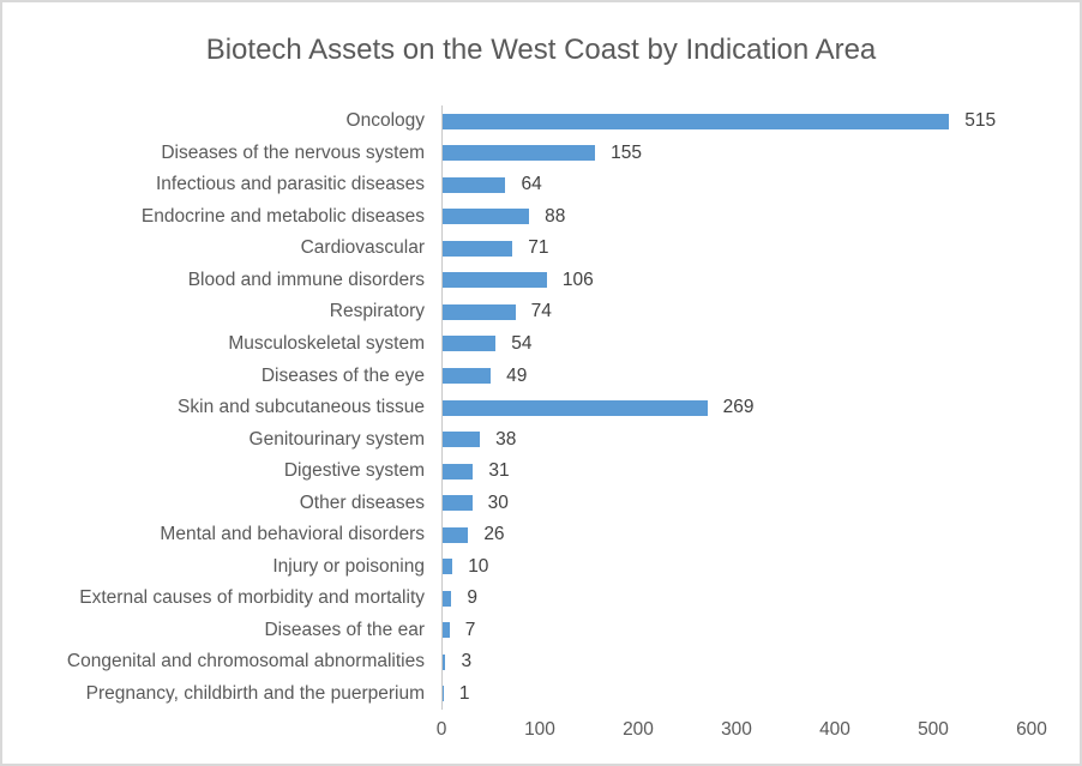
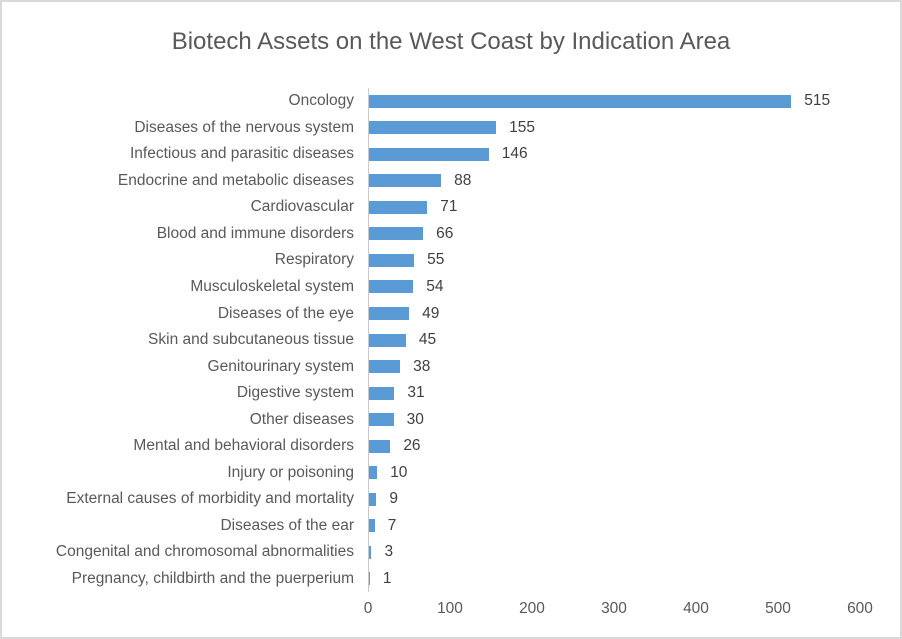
Infectious and parasitic diseases: 64 -> 146
Blood and immune disorders: 106 -> 66
Respiratory: 74 -> 55
Skin and subcutaneous tissue: 269 -> 45
